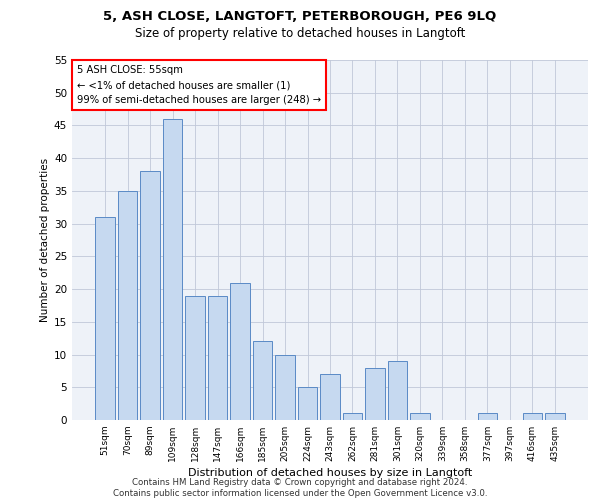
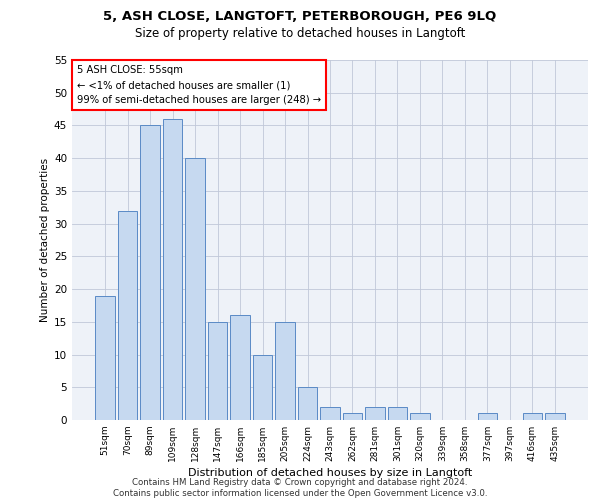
51sqm: 31 -> 19
70sqm: 35 -> 32
89sqm: 38 -> 45
128sqm: 19 -> 40
147sqm: 19 -> 15
166sqm: 21 -> 16
185sqm: 12 -> 10
205sqm: 10 -> 15
243sqm: 7 -> 2
281sqm: 8 -> 2
301sqm: 9 -> 2
